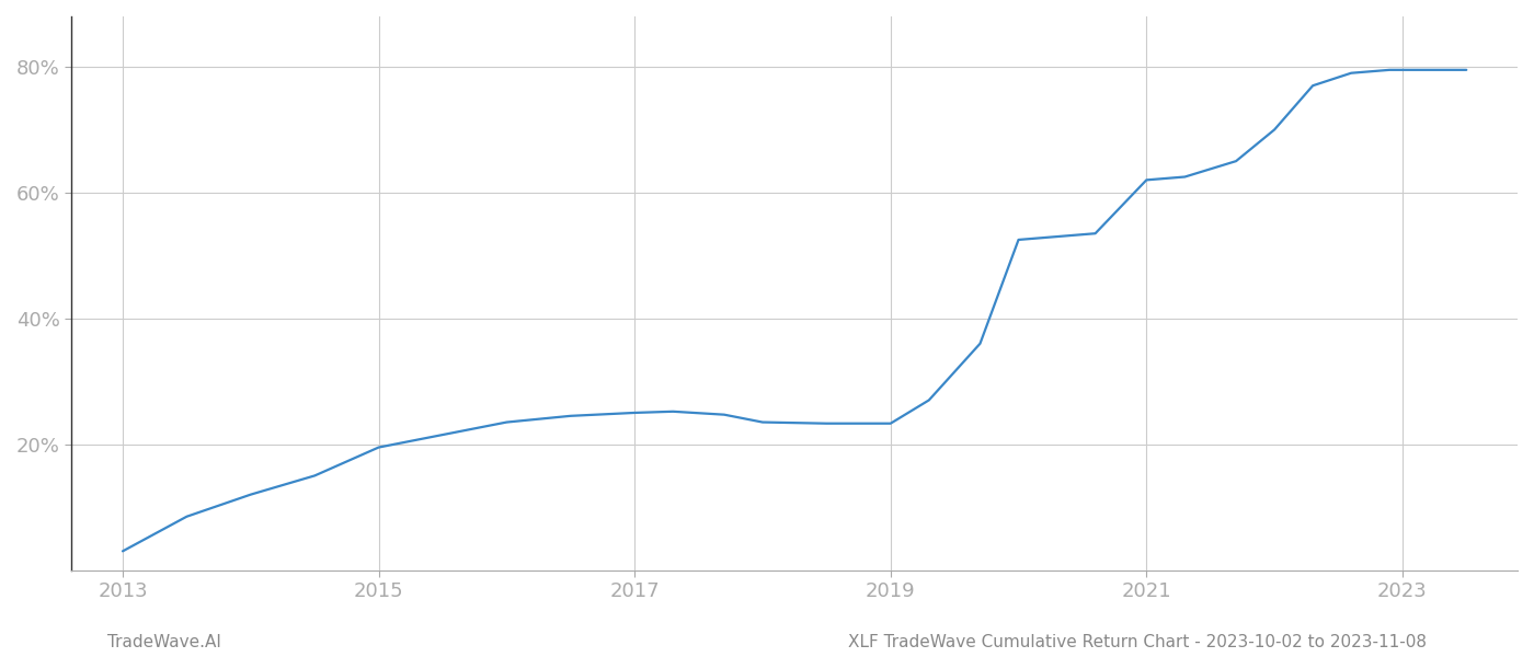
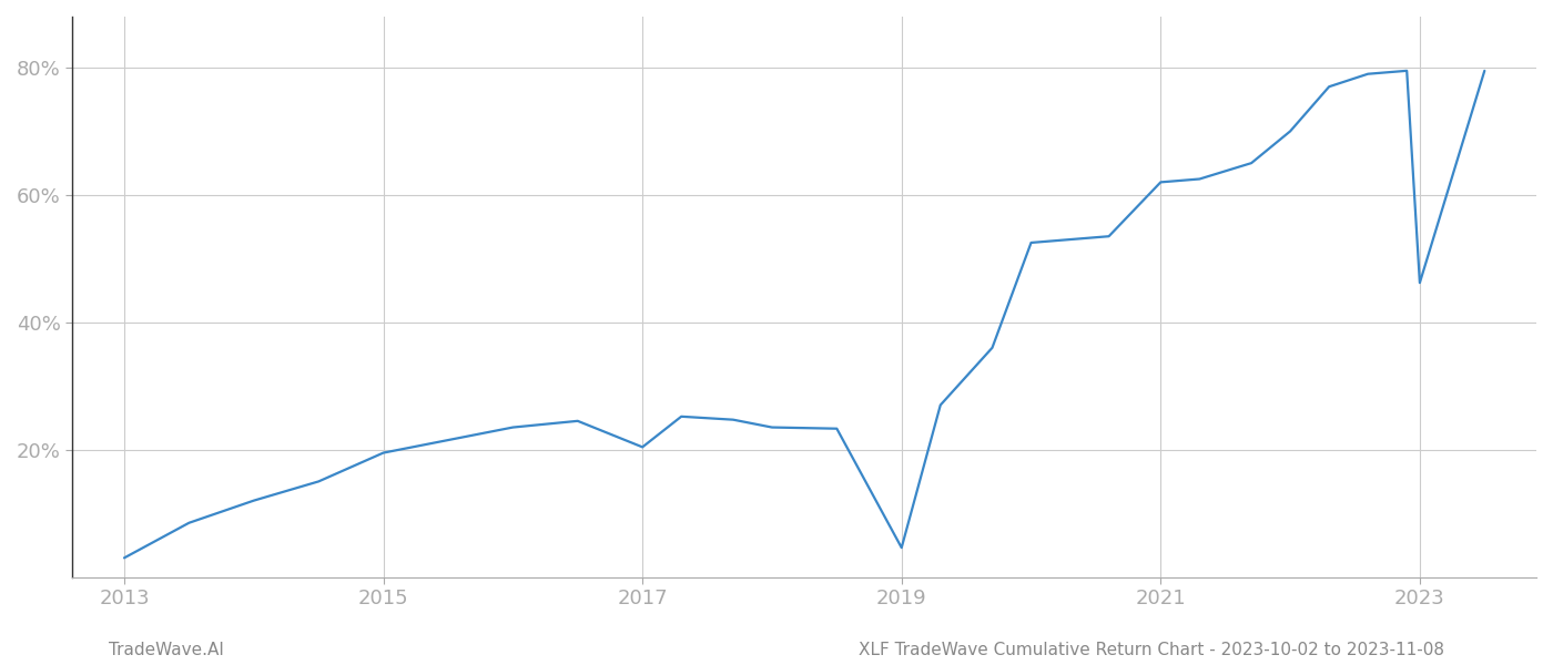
2017: 25.0% -> 20.4%
2019: 23.3% -> 4.6%
2023: 79.5% -> 46.2%
